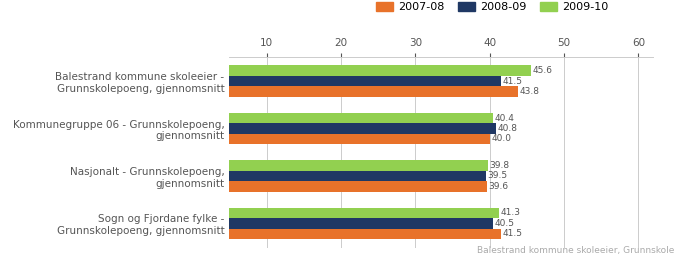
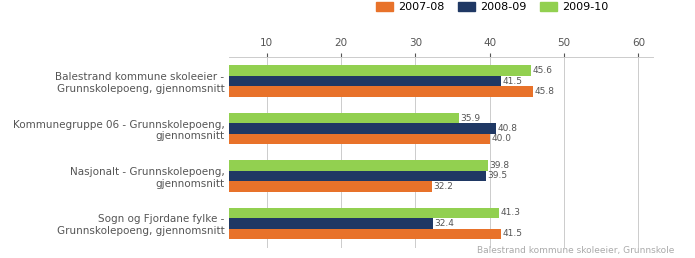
2007-08/Balestrand kommune skoleeier - Grunnskolepoeng, gjennomsnitt: 43.8 -> 45.8
2009-10/Kommunegruppe 06 - Grunnskolepoeng, gjennomsnitt: 40.4 -> 35.9
2007-08/Nasjonalt - Grunnskolepoeng, gjennomsnitt: 39.6 -> 32.2
2008-09/Sogn og Fjordane fylke - Grunnskolepoeng, gjennomsnitt: 40.5 -> 32.4
